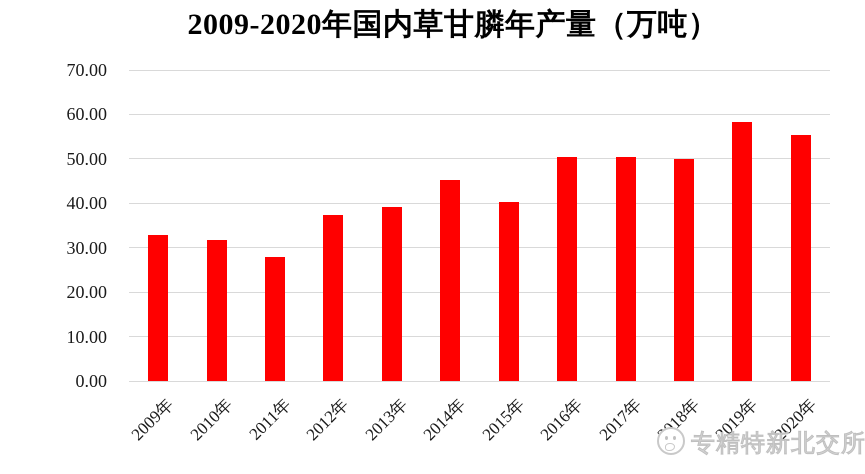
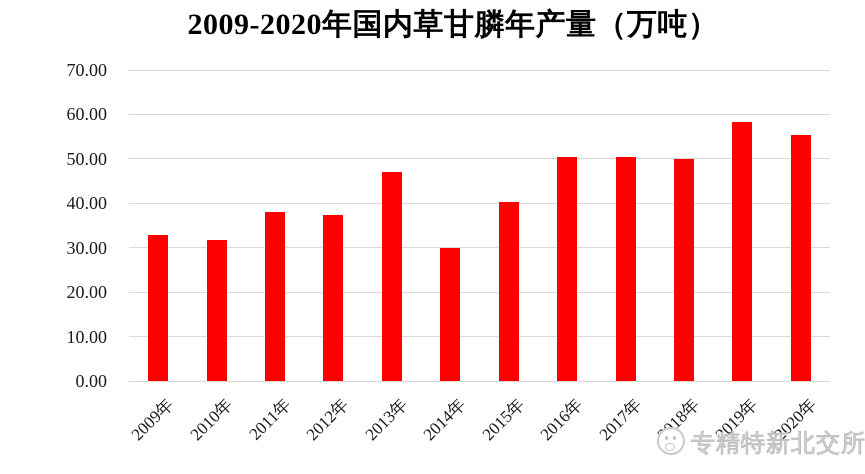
2011年: 28 -> 38
2013年: 39 -> 47
2014年: 45 -> 30
